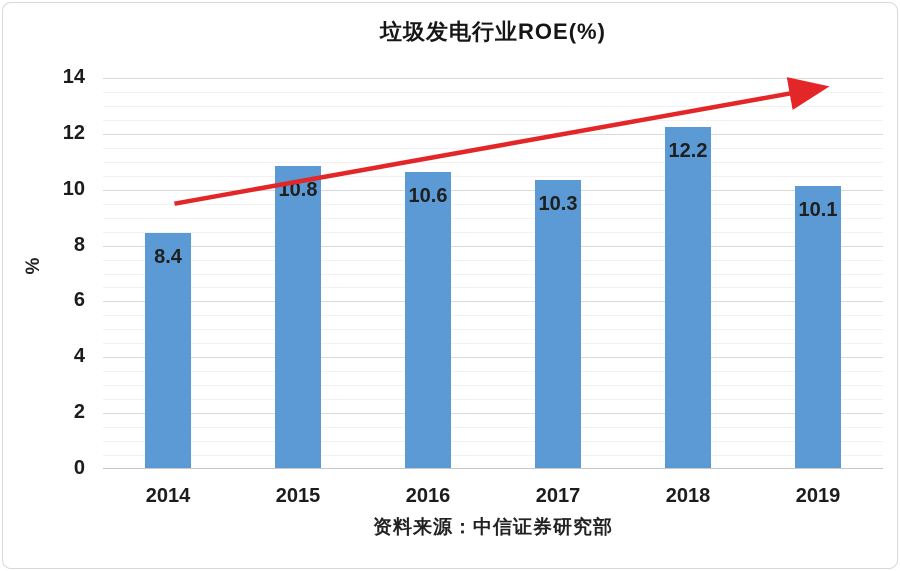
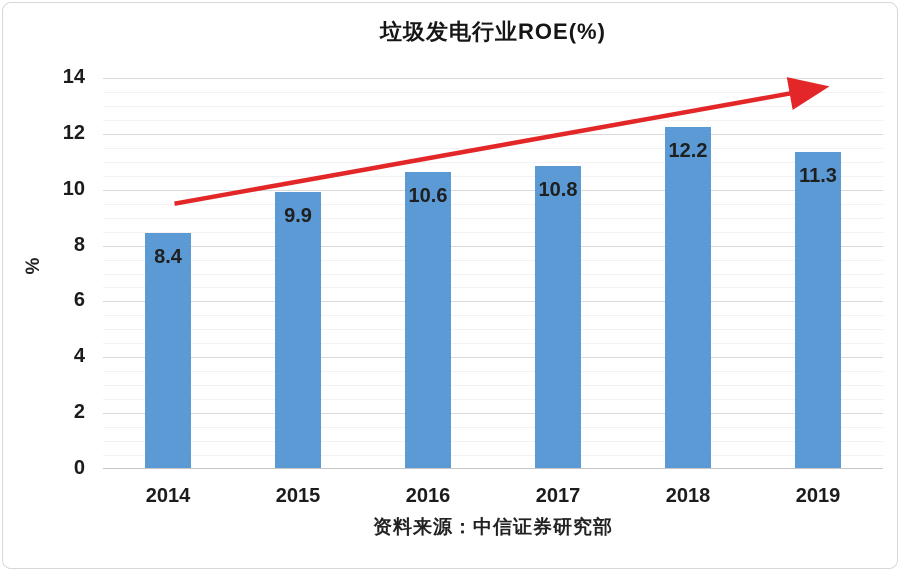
2015: 10.8 -> 9.9
2017: 10.3 -> 10.8
2019: 10.1 -> 11.3
